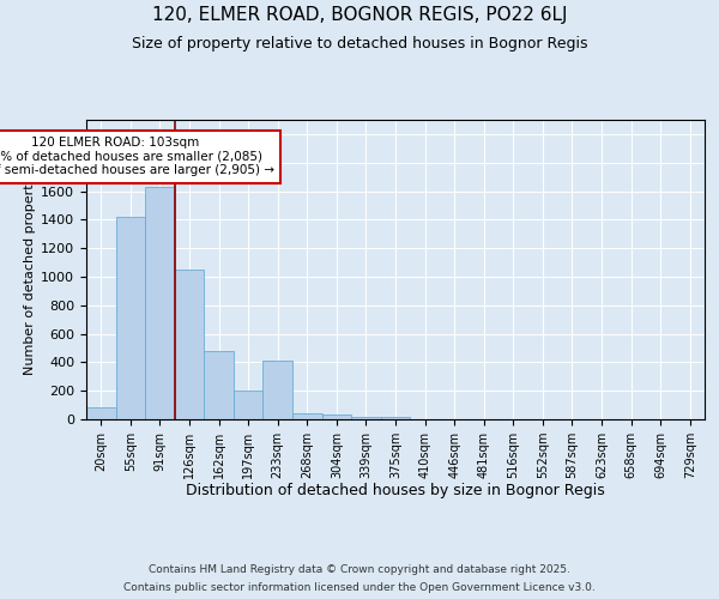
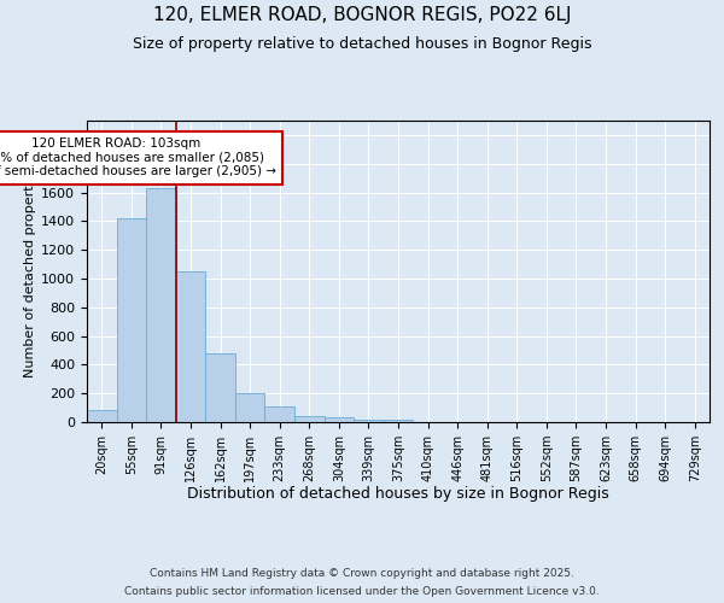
233sqm: 410 -> 110
